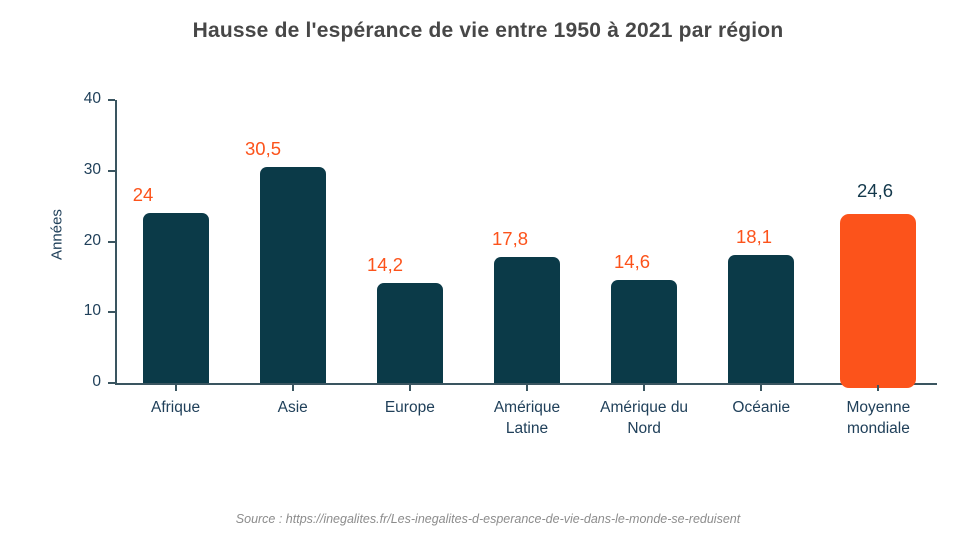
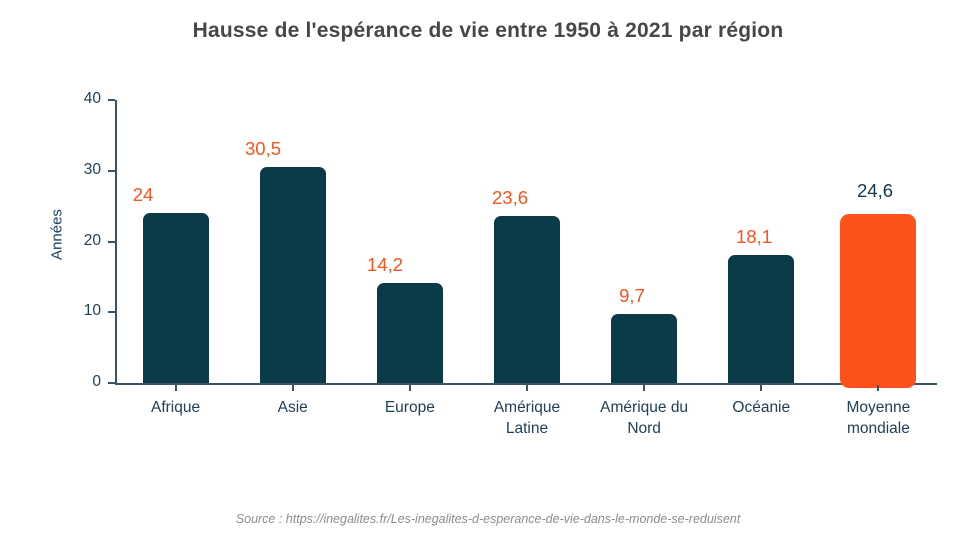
Amérique Latine: 17,8 -> 23,6
Amérique du Nord: 14,6 -> 9,7
